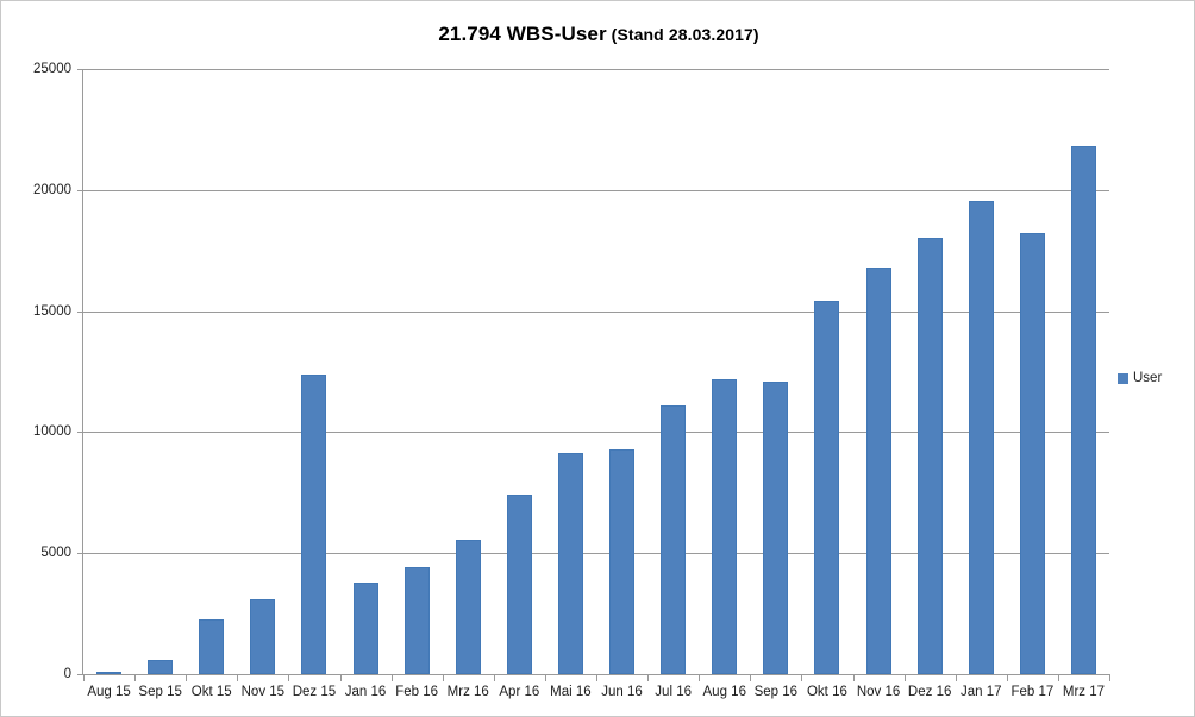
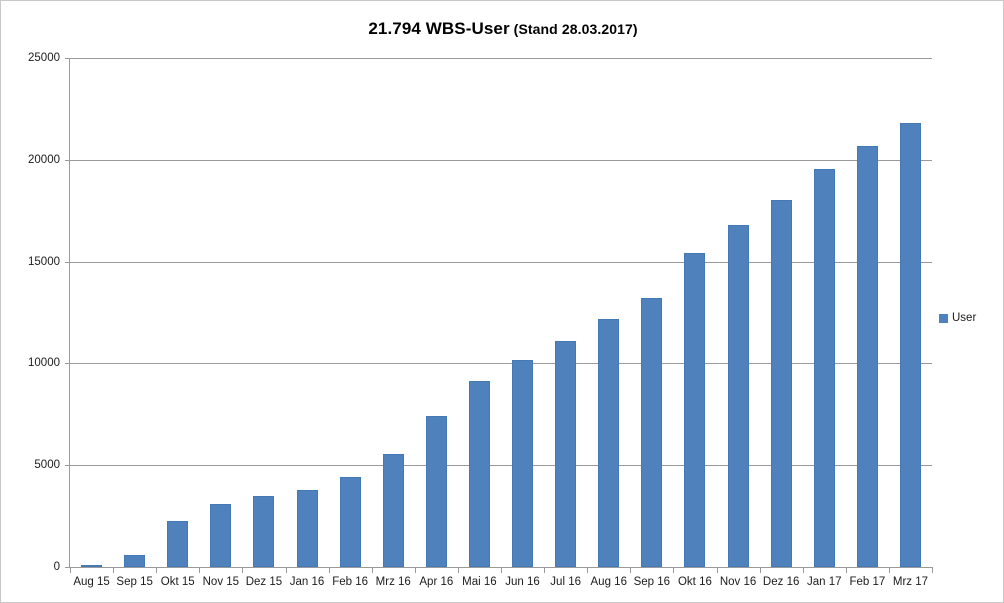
Dez 15: 12400 -> 3500
Jun 16: 9300 -> 10200
Sep 16: 12100 -> 13200
Feb 17: 18200 -> 20700
